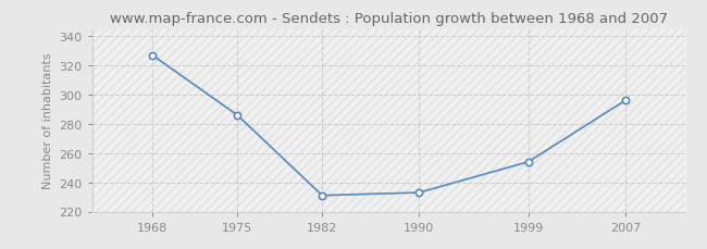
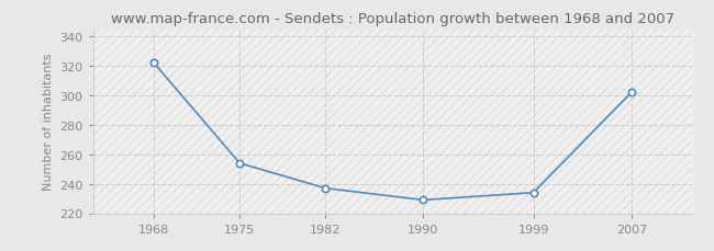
1968: 327 -> 322
1975: 286 -> 254
1982: 231 -> 237
1990: 233 -> 229
1999: 254 -> 234
2007: 296 -> 302
